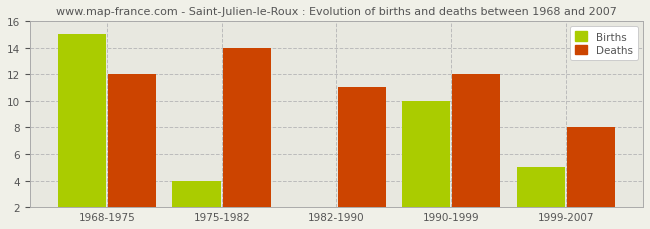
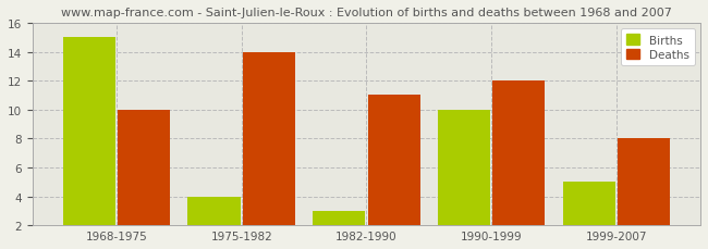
Deaths/1968-1975: 12 -> 10
Births/1982-1990: 2 -> 3
